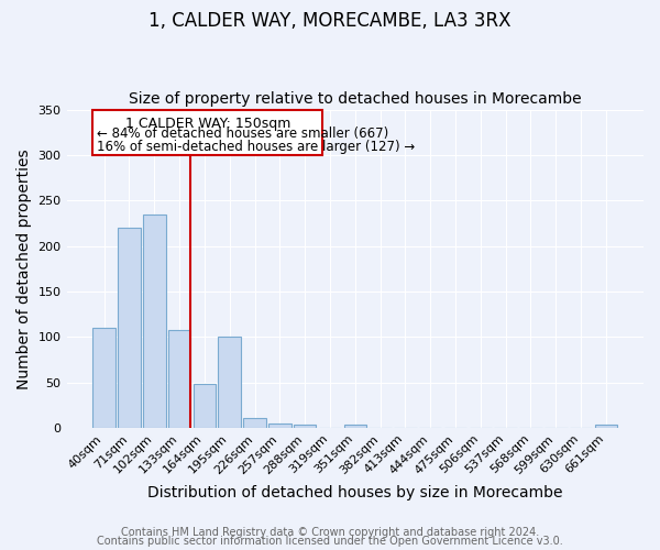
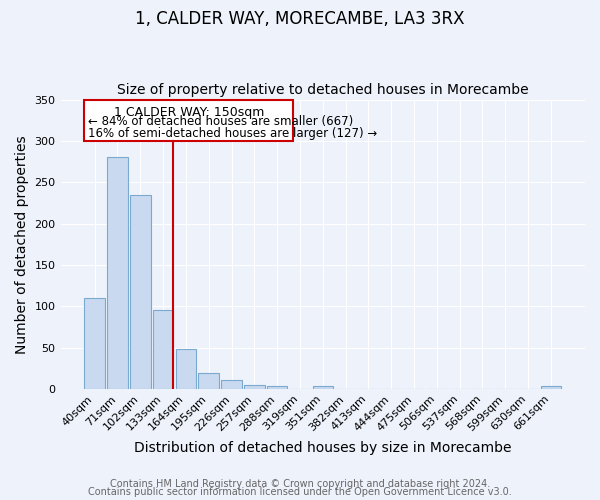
71sqm: 220 -> 280
133sqm: 108 -> 95
195sqm: 100 -> 19
